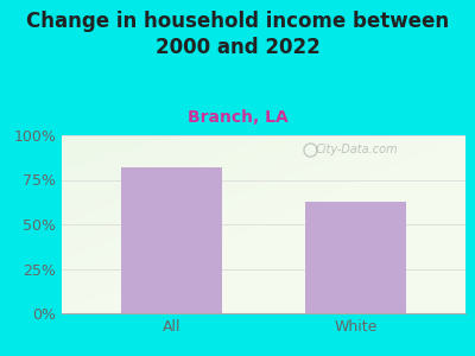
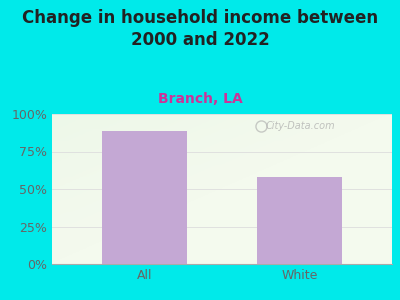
All: 82% -> 89%
White: 63% -> 58%
